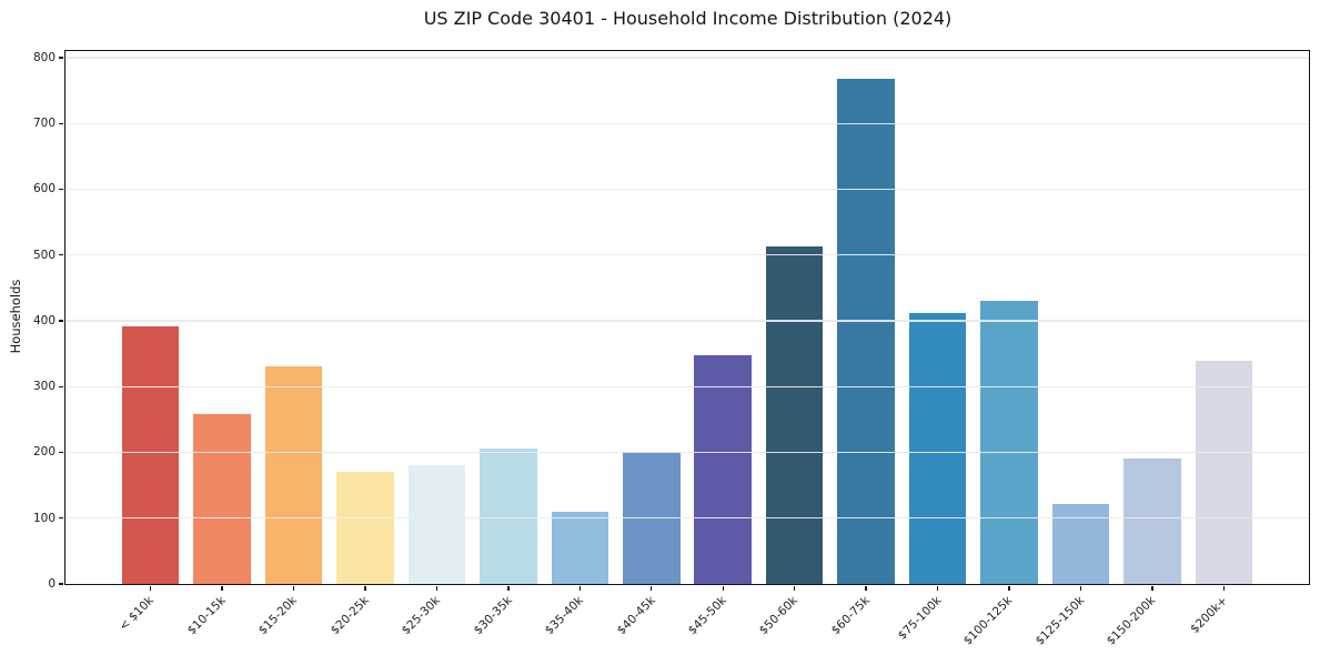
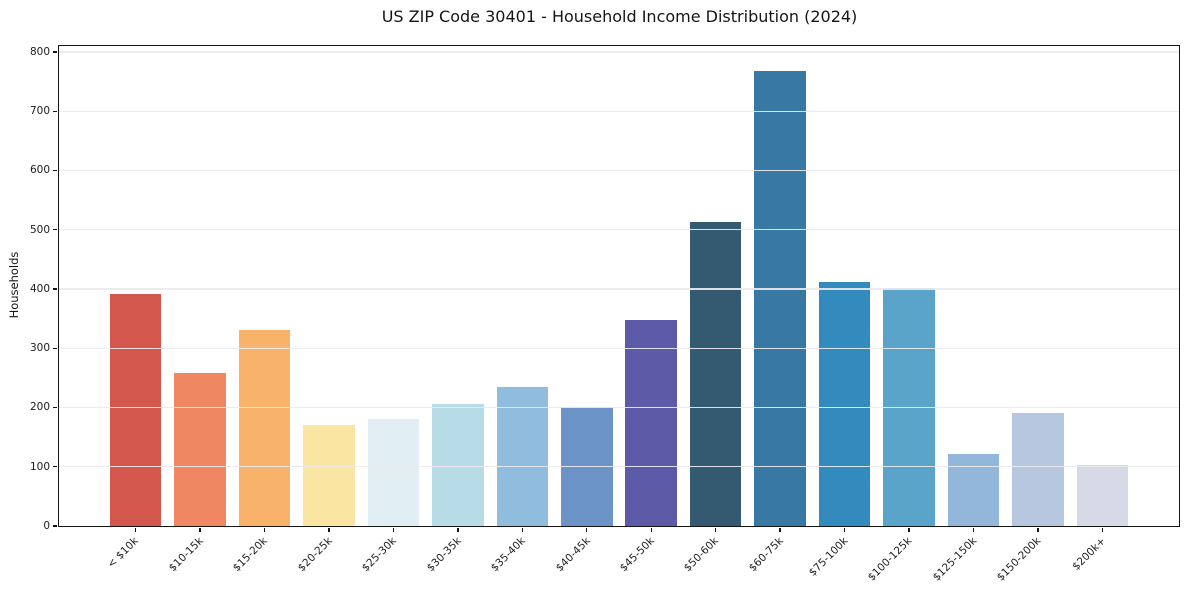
$35-40k: 110 -> 240
$100-125k: 430 -> 400
$200k+: 340 -> 100
